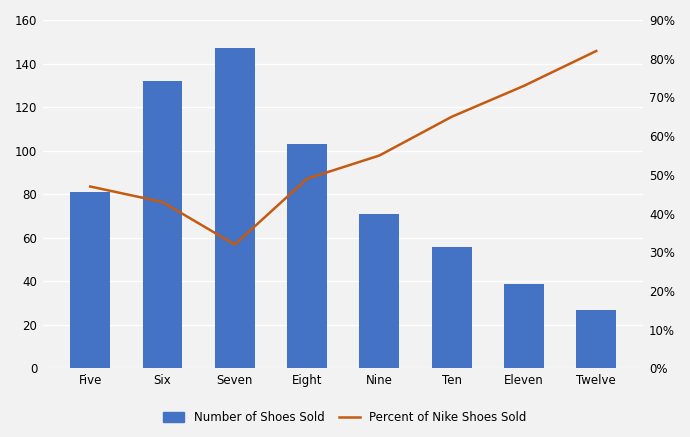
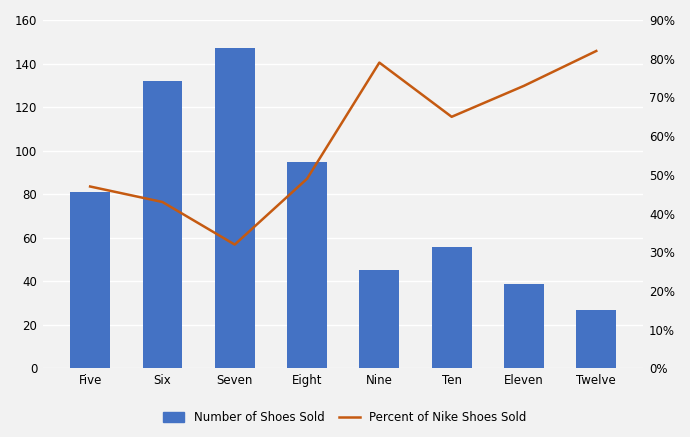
Number of Shoes Sold/Eight: 103 -> 95
Number of Shoes Sold/Nine: 71 -> 45
Percent of Nike Shoes Sold/Nine: 55% -> 79%
